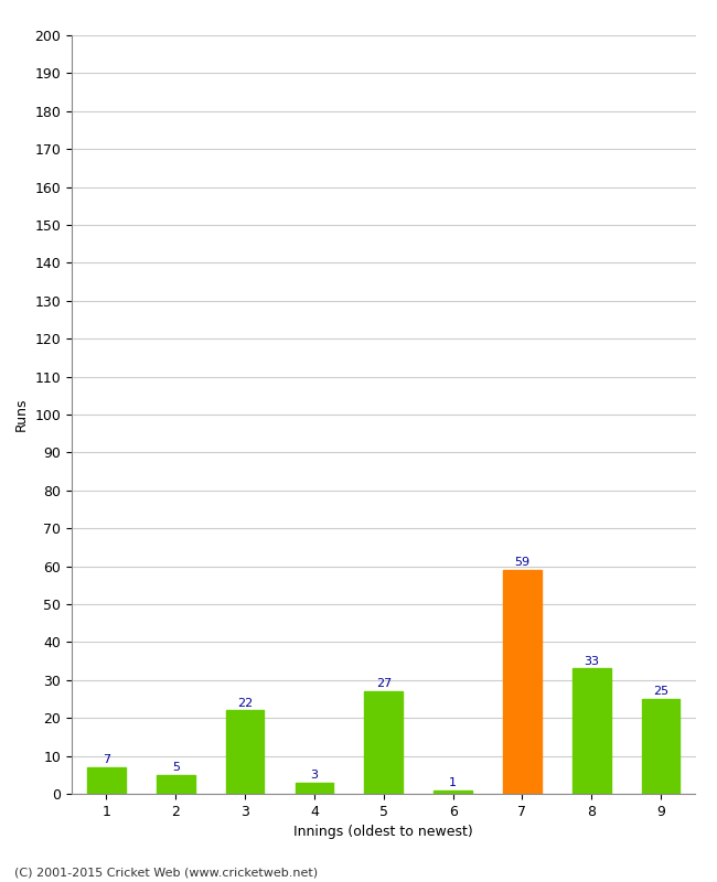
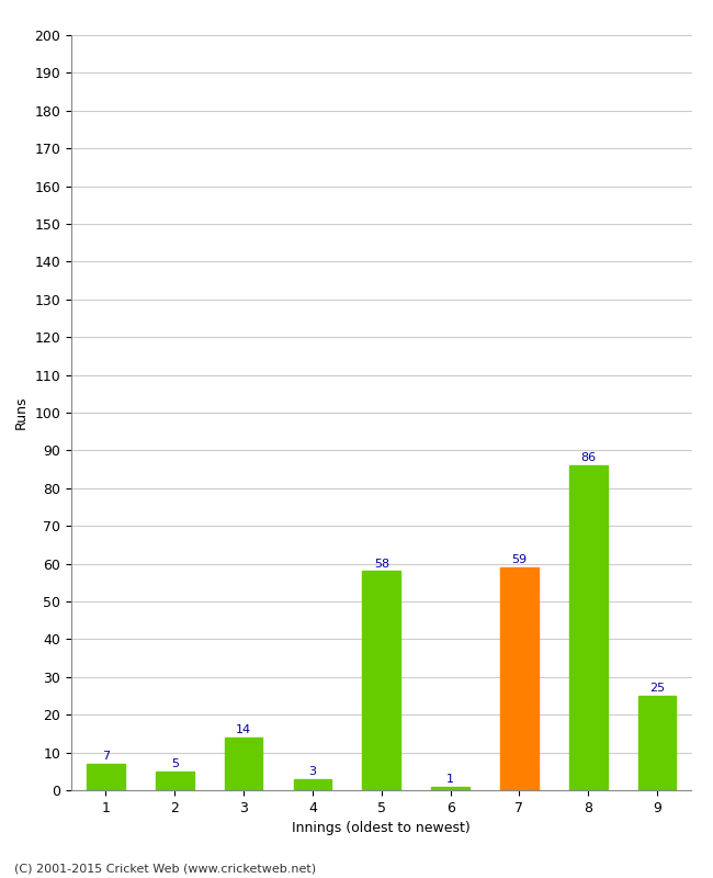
3: 22 -> 14
5: 27 -> 58
8: 33 -> 86
